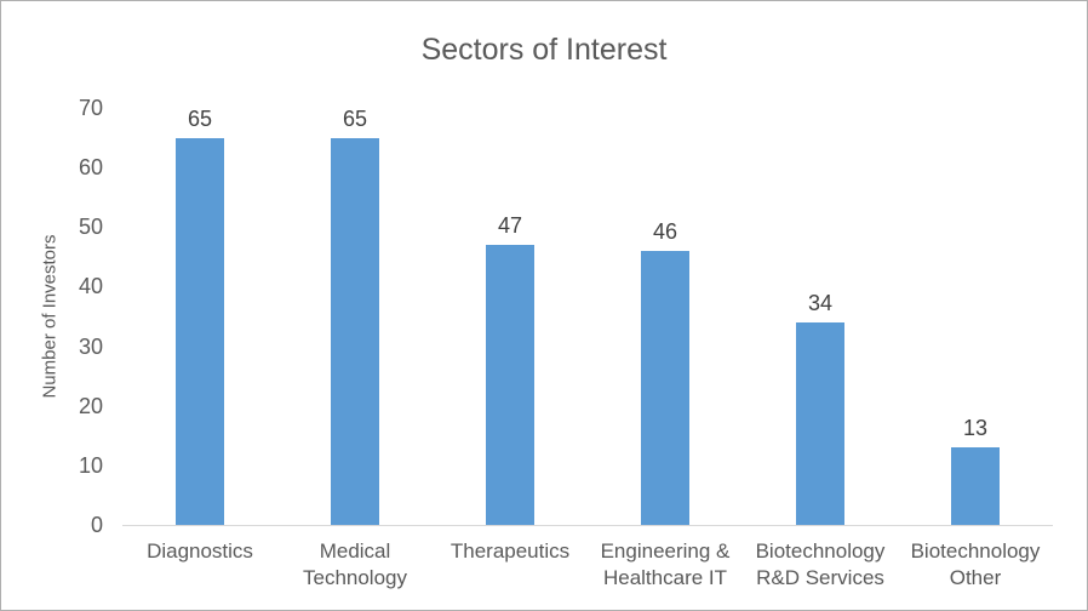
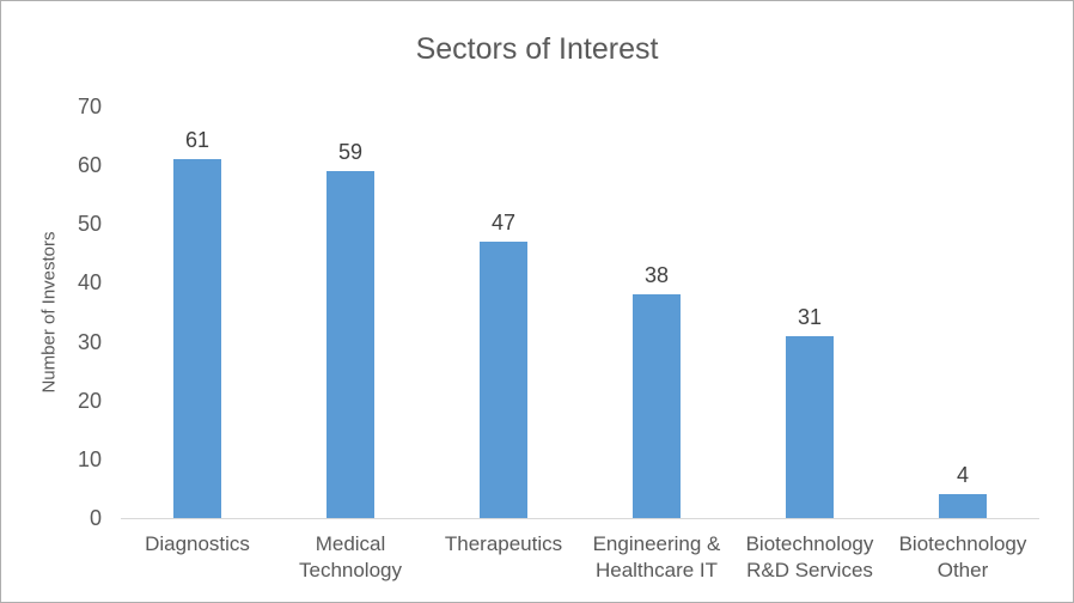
Diagnostics: 65 -> 61
Medical Technology: 65 -> 59
Engineering & Healthcare IT: 46 -> 38
Biotechnology R&D Services: 34 -> 31
Biotechnology Other: 13 -> 4
